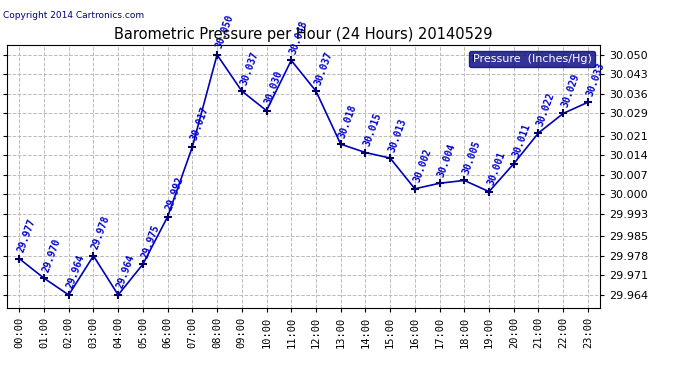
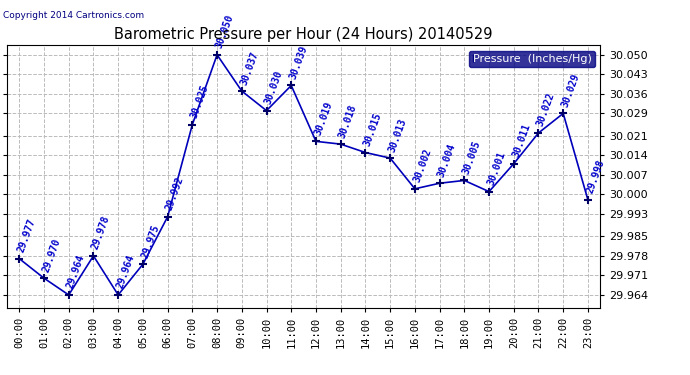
07:00: 30.017 -> 30.025
11:00: 30.048 -> 30.039
12:00: 30.037 -> 30.019
23:00: 30.033 -> 29.998
